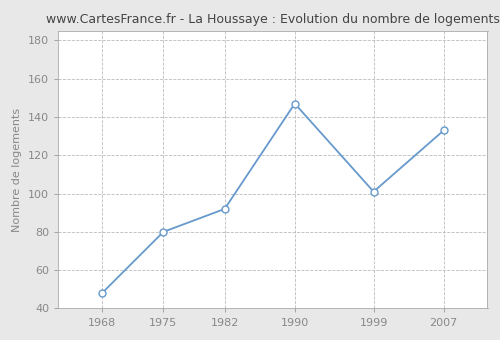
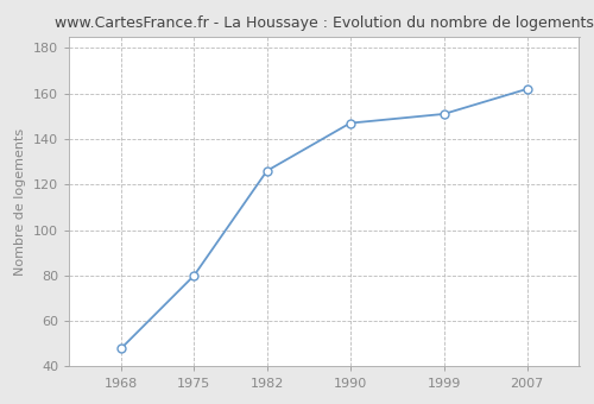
1982: 92 -> 126
1999: 101 -> 151
2007: 133 -> 162
